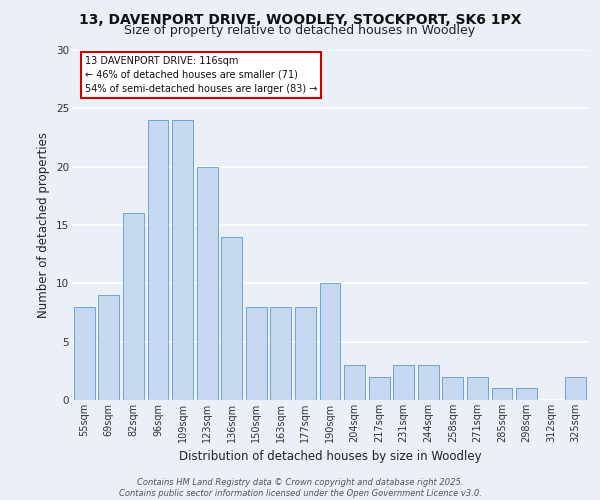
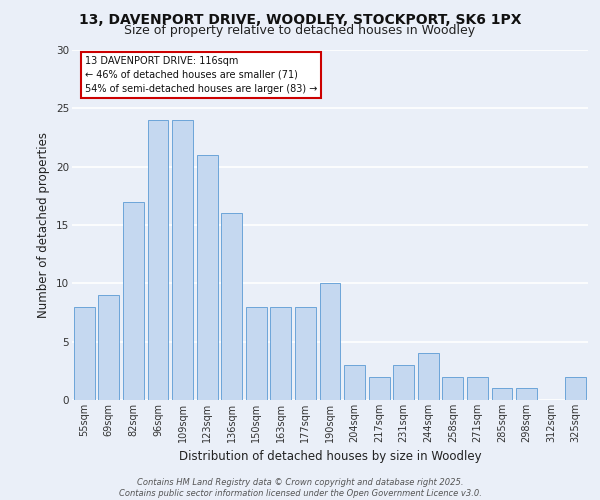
82sqm: 16 -> 17
123sqm: 20 -> 21
136sqm: 14 -> 16
244sqm: 3 -> 4
